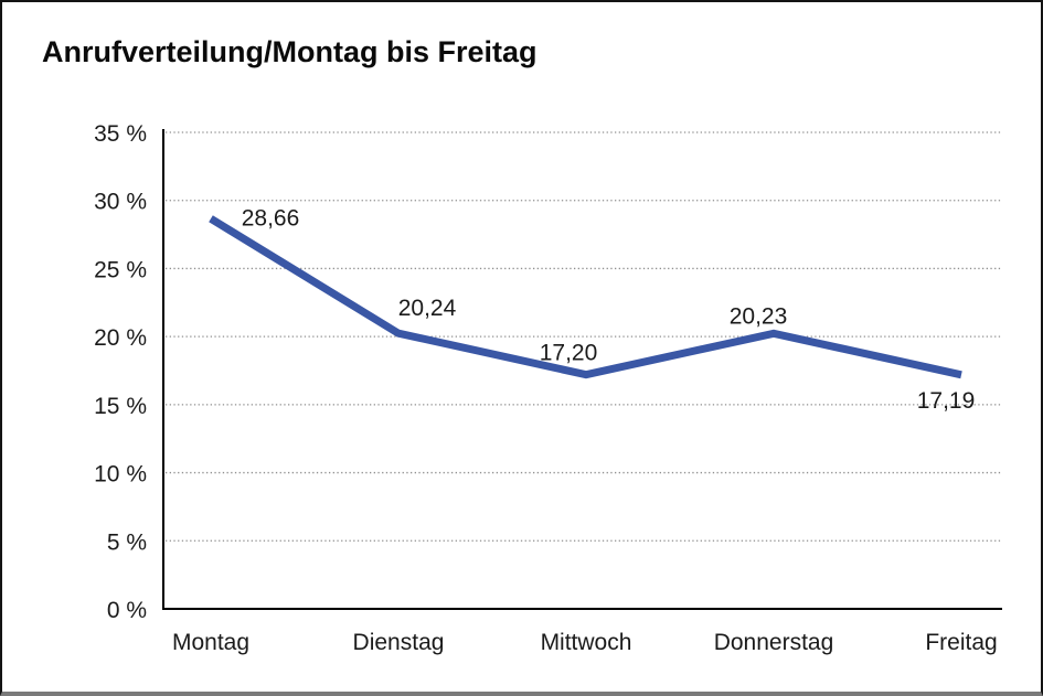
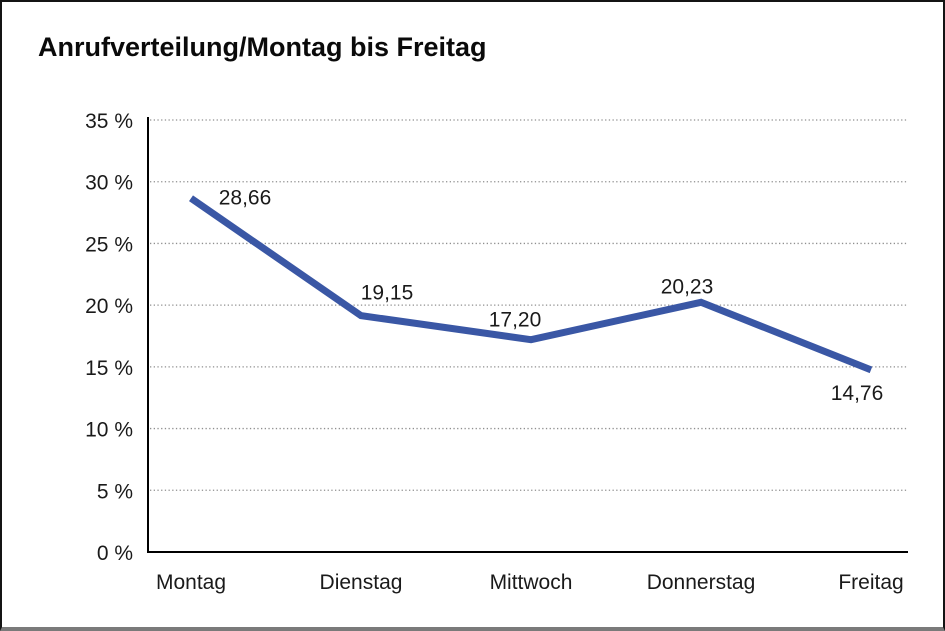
Dienstag: 20,24 -> 19,15
Freitag: 17,19 -> 14,76
